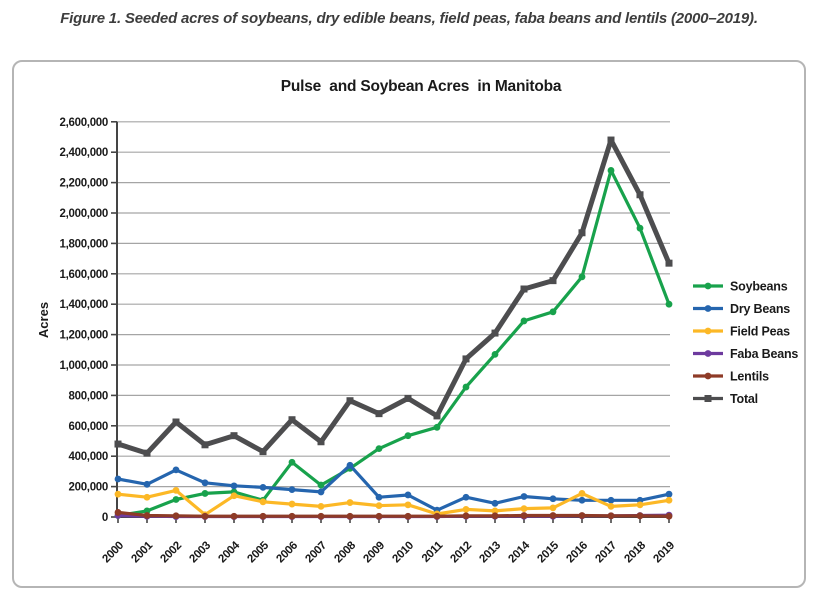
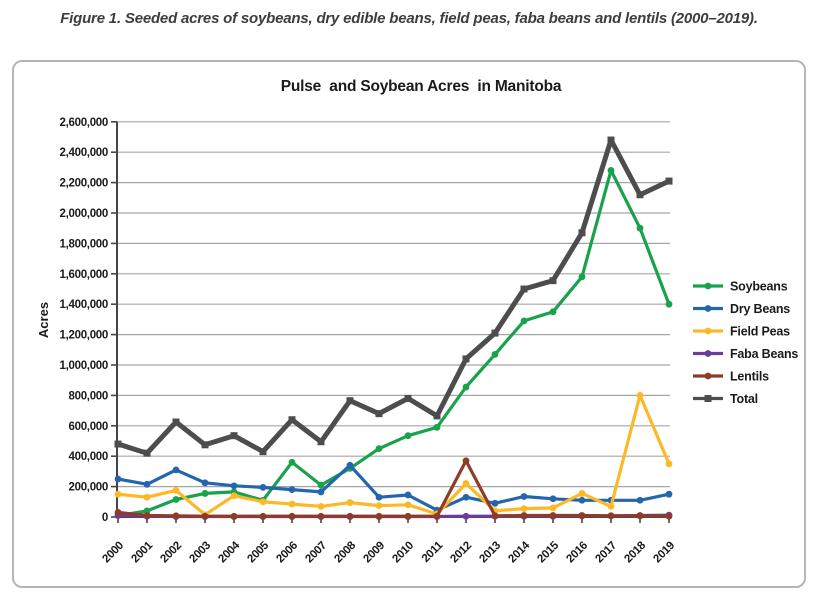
Field Peas/2012: 50000 -> 220000
Lentils/2012: 10000 -> 370000
Field Peas/2018: 80000 -> 800000
Field Peas/2019: 110000 -> 350000
Total/2019: 1670000 -> 2210000
